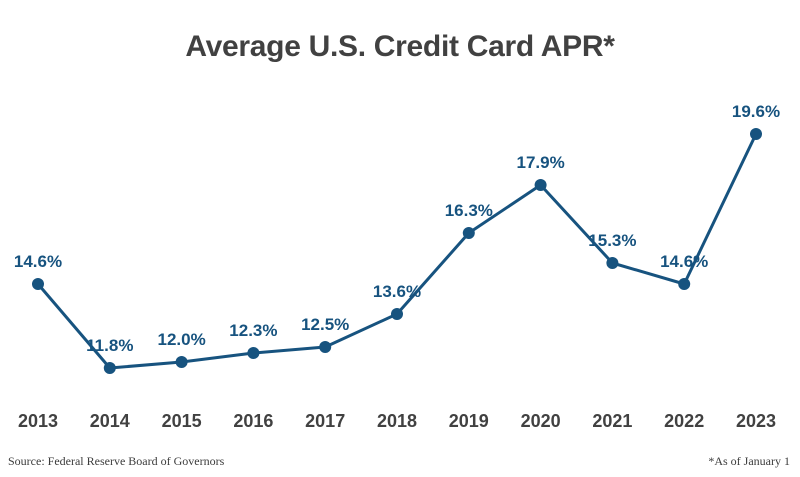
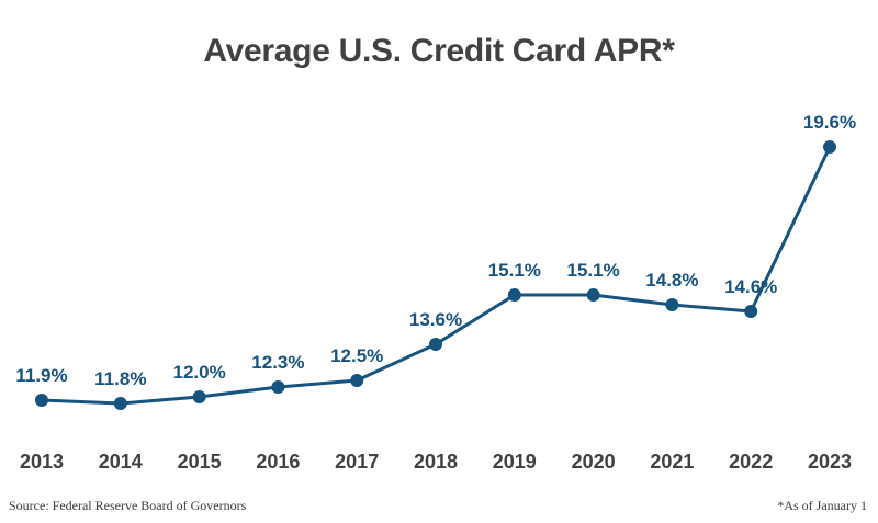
2013: 14.6% -> 11.9%
2019: 16.3% -> 15.1%
2020: 17.9% -> 15.1%
2021: 15.3% -> 14.8%
